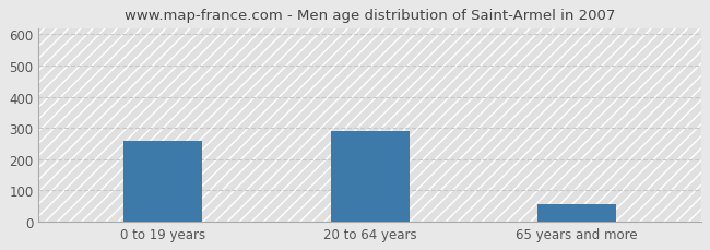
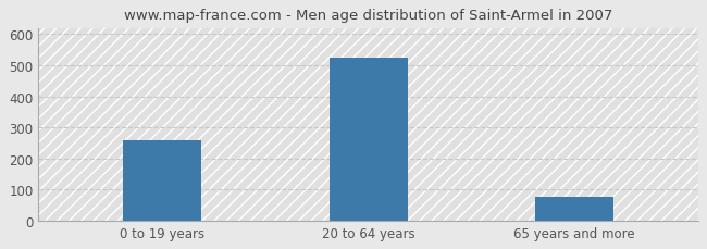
20 to 64 years: 290 -> 525
65 years and more: 55 -> 75
